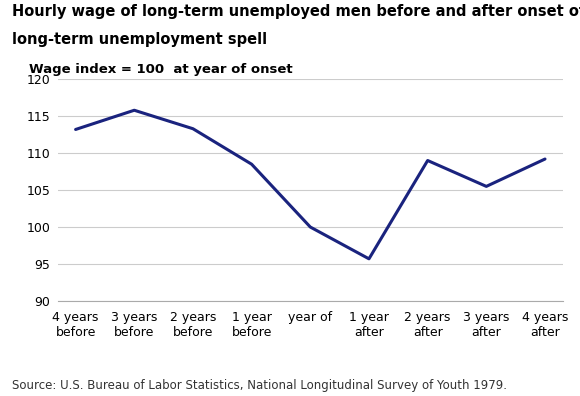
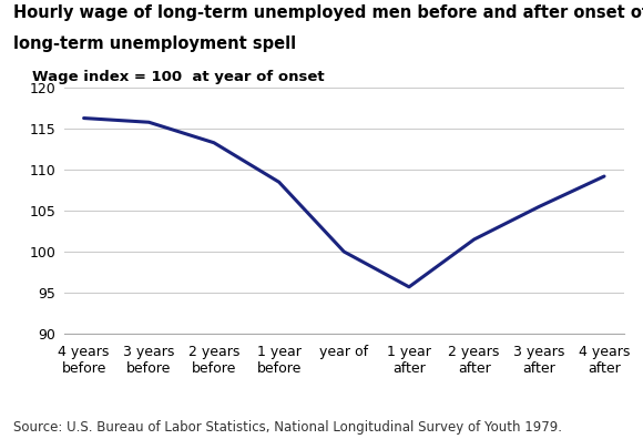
4 years before: 113.2 -> 116.3
2 years after: 109.0 -> 101.5
